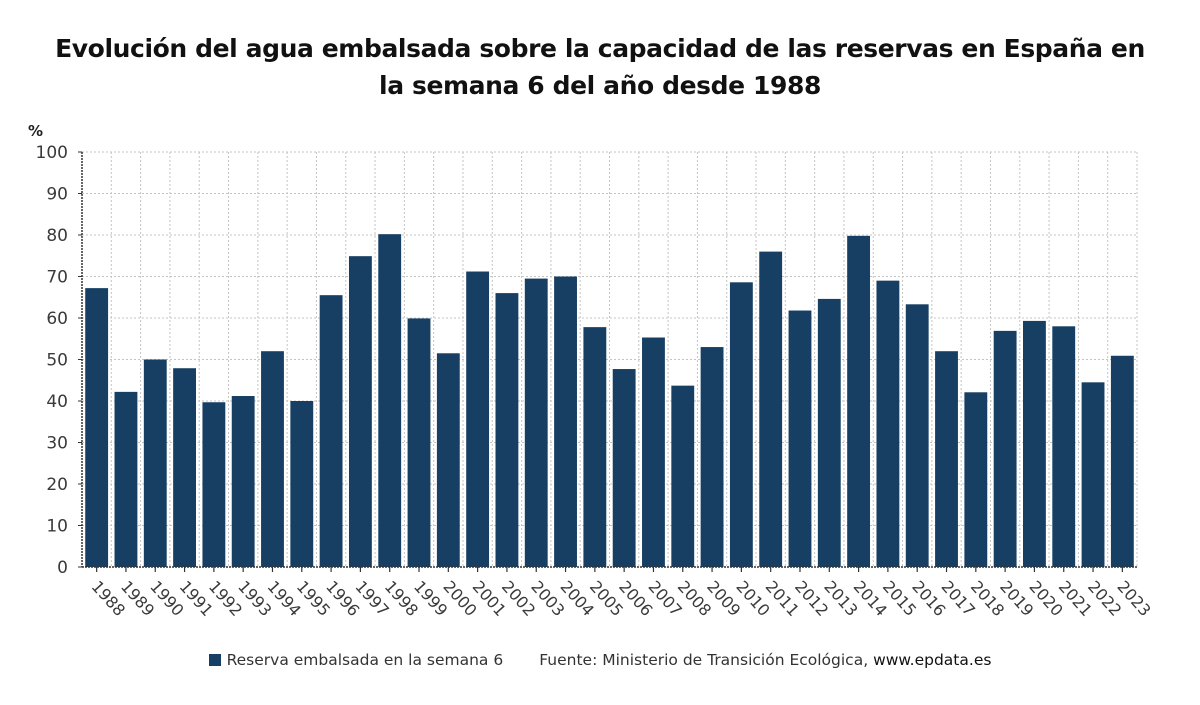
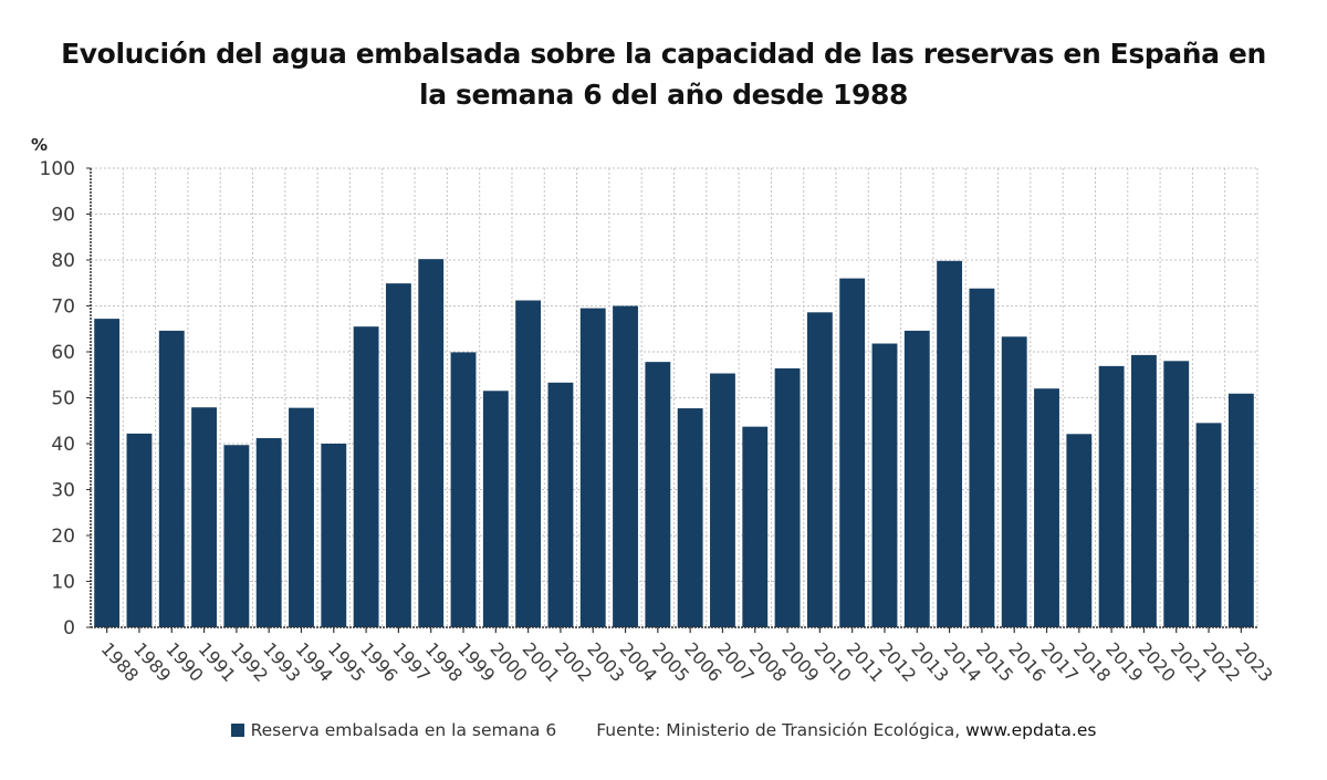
1990: 50 -> 65
1994: 52 -> 48
2002: 66 -> 53
2009: 53 -> 56
2015: 69 -> 74
